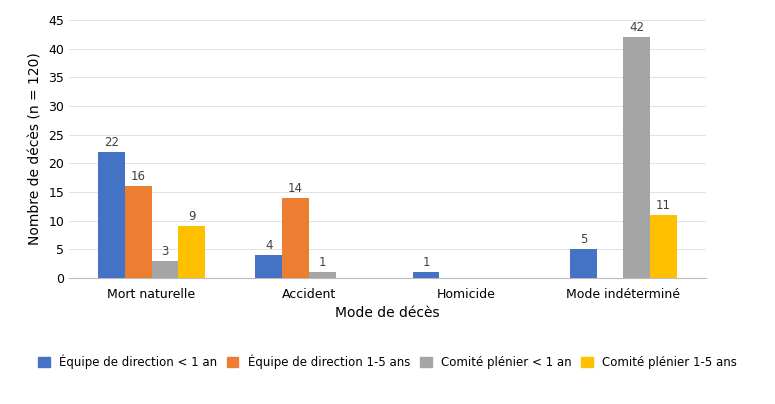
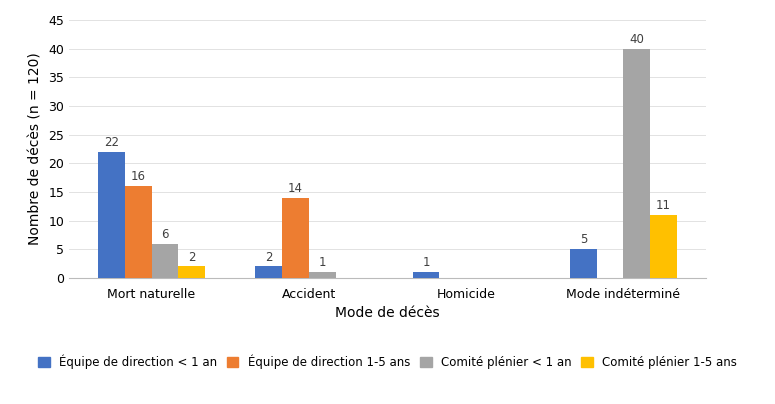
Comité plénier < 1 an/Mort naturelle: 3 -> 6
Comité plénier 1-5 ans/Mort naturelle: 9 -> 2
Équipe de direction < 1 an/Accident: 4 -> 2
Comité plénier < 1 an/Mode indéterminé: 42 -> 40
